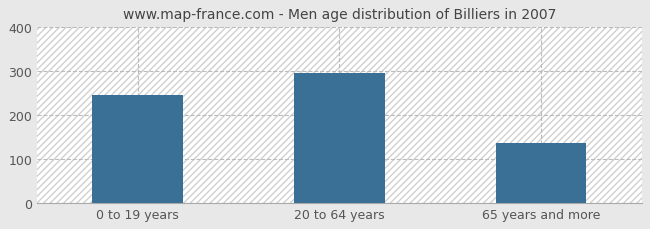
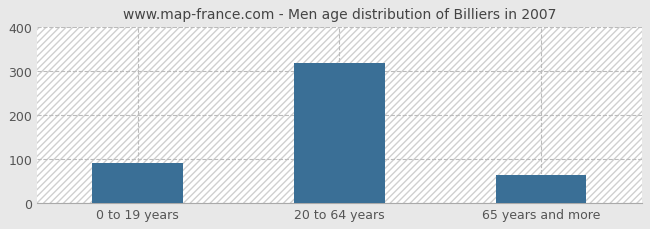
0 to 19 years: 245 -> 90
20 to 64 years: 295 -> 318
65 years and more: 135 -> 64
